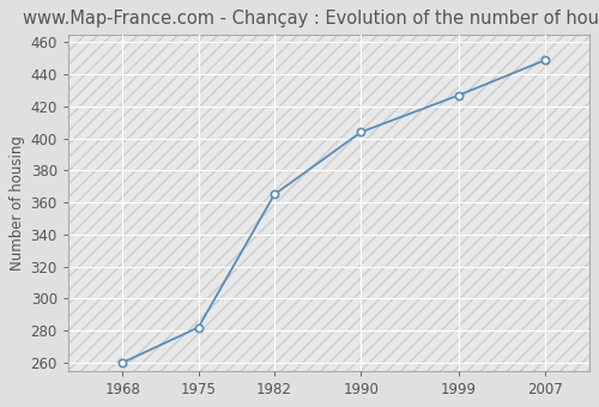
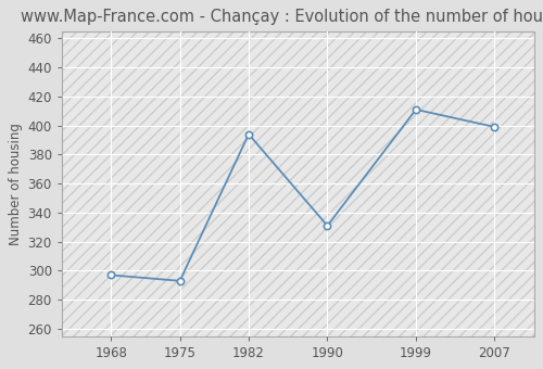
1968: 260 -> 297
1975: 282 -> 293
1982: 365 -> 394
1990: 404 -> 331
1999: 427 -> 411
2007: 449 -> 399
